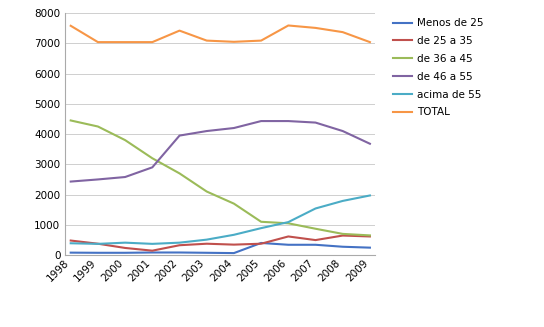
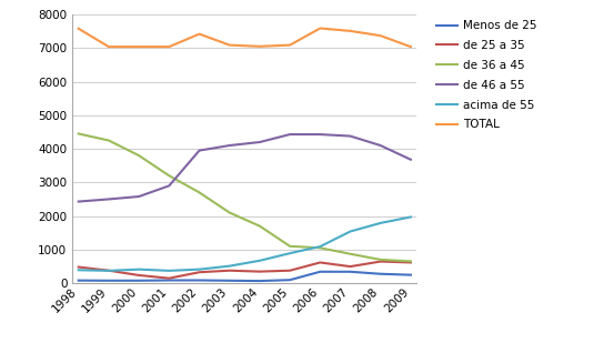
Menos de 25/2005: 400 -> 100
